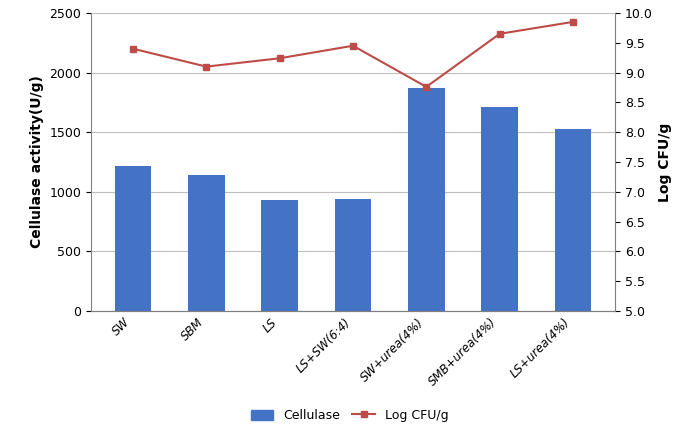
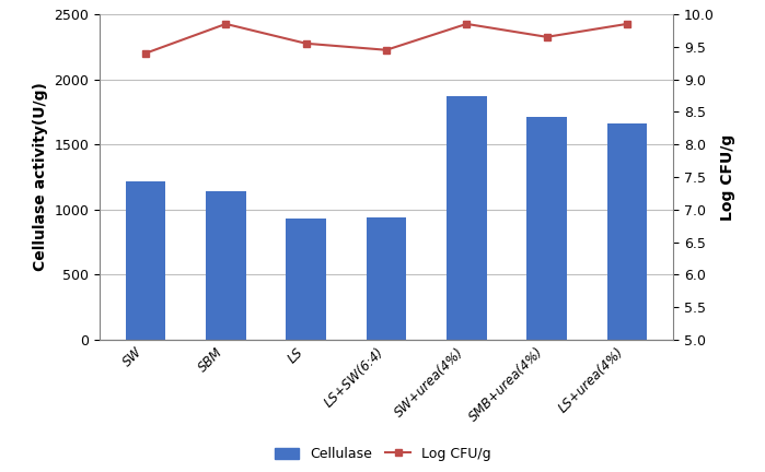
Log CFU/g/SBM: 9.10 -> 9.85
Log CFU/g/LS: 9.24 -> 9.55
Log CFU/g/SW+urea(4%): 8.76 -> 9.85
Cellulase/LS+urea(4%): 1530 -> 1660
